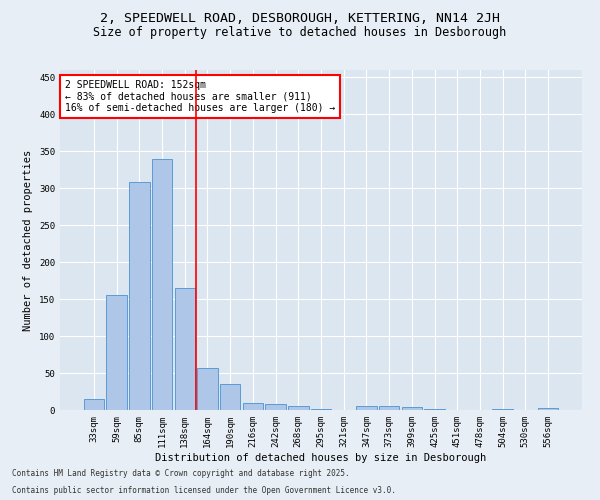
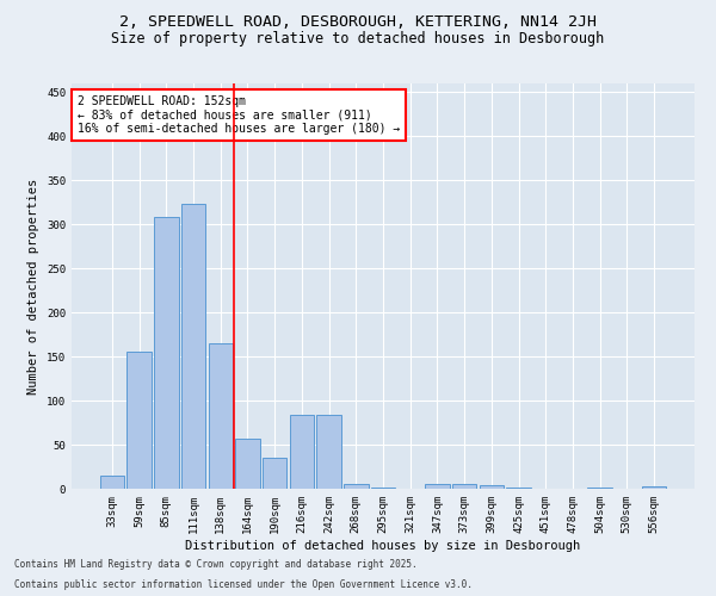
111sqm: 340 -> 324
216sqm: 10 -> 84
242sqm: 8 -> 84
